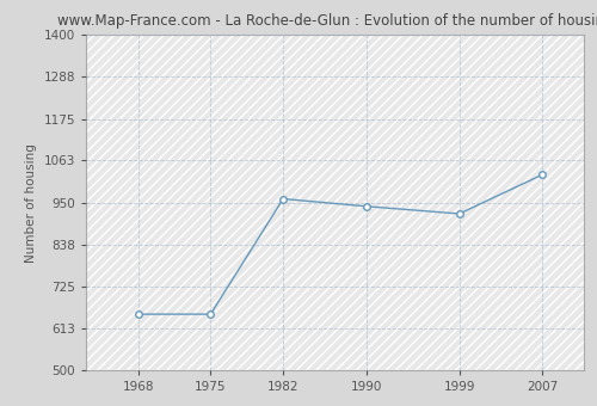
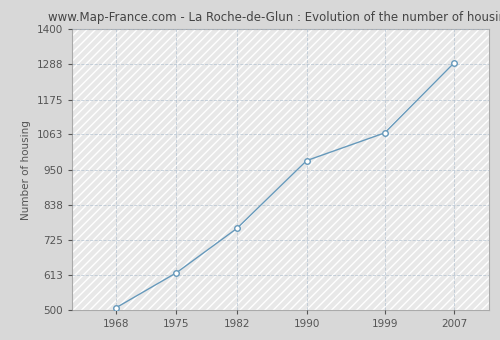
1968: 650 -> 506
1975: 650 -> 619
1982: 960 -> 762
1990: 940 -> 979
1999: 920 -> 1068
2007: 1025 -> 1293
